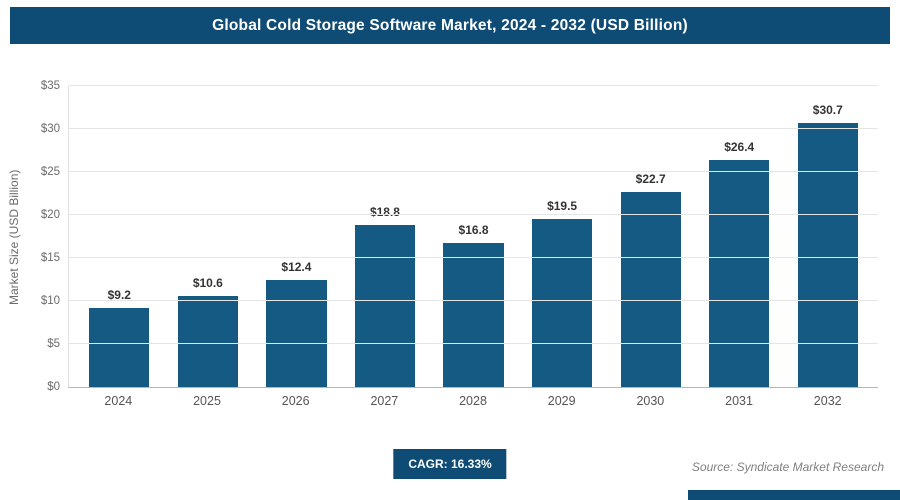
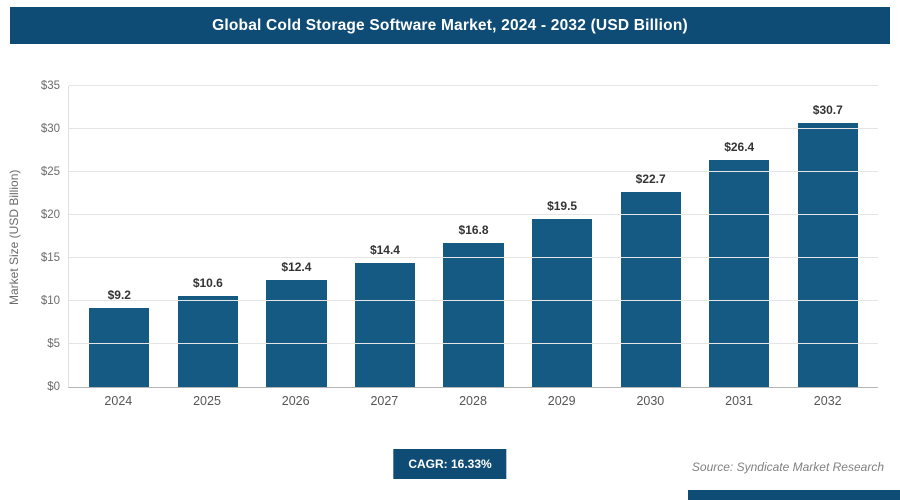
2027: $18.8 -> $14.4
